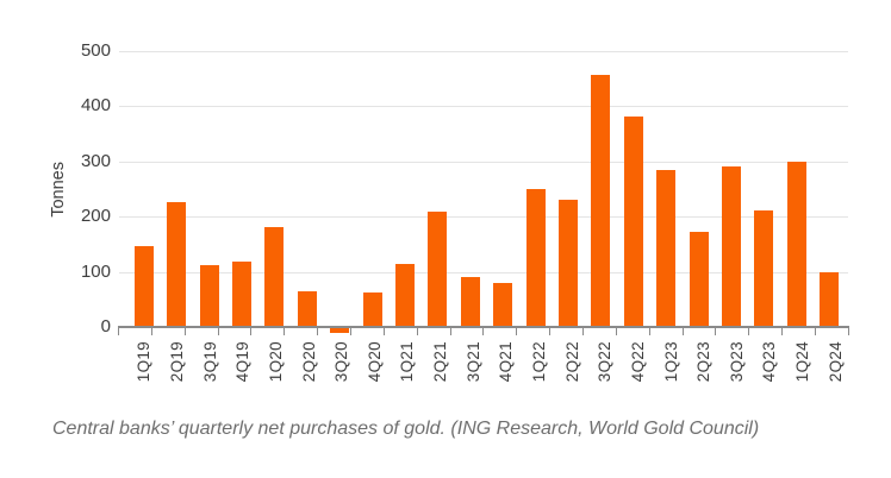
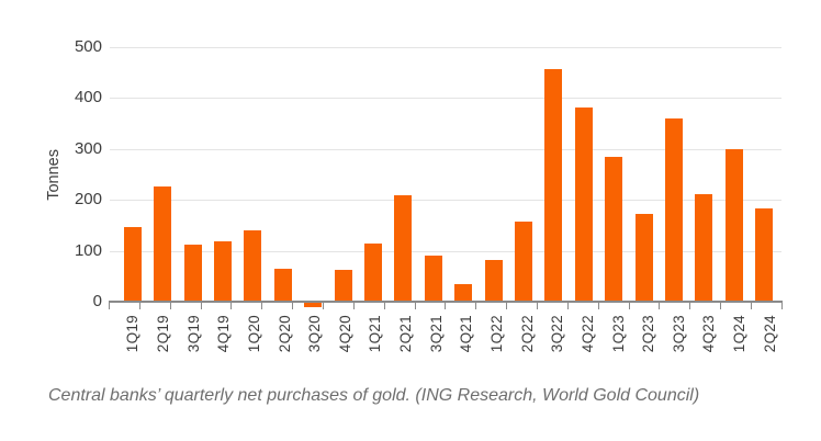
1Q20: 180 -> 140
4Q21: 80 -> 40
1Q22: 250 -> 80
2Q22: 230 -> 160
3Q23: 290 -> 360
2Q24: 100 -> 180
